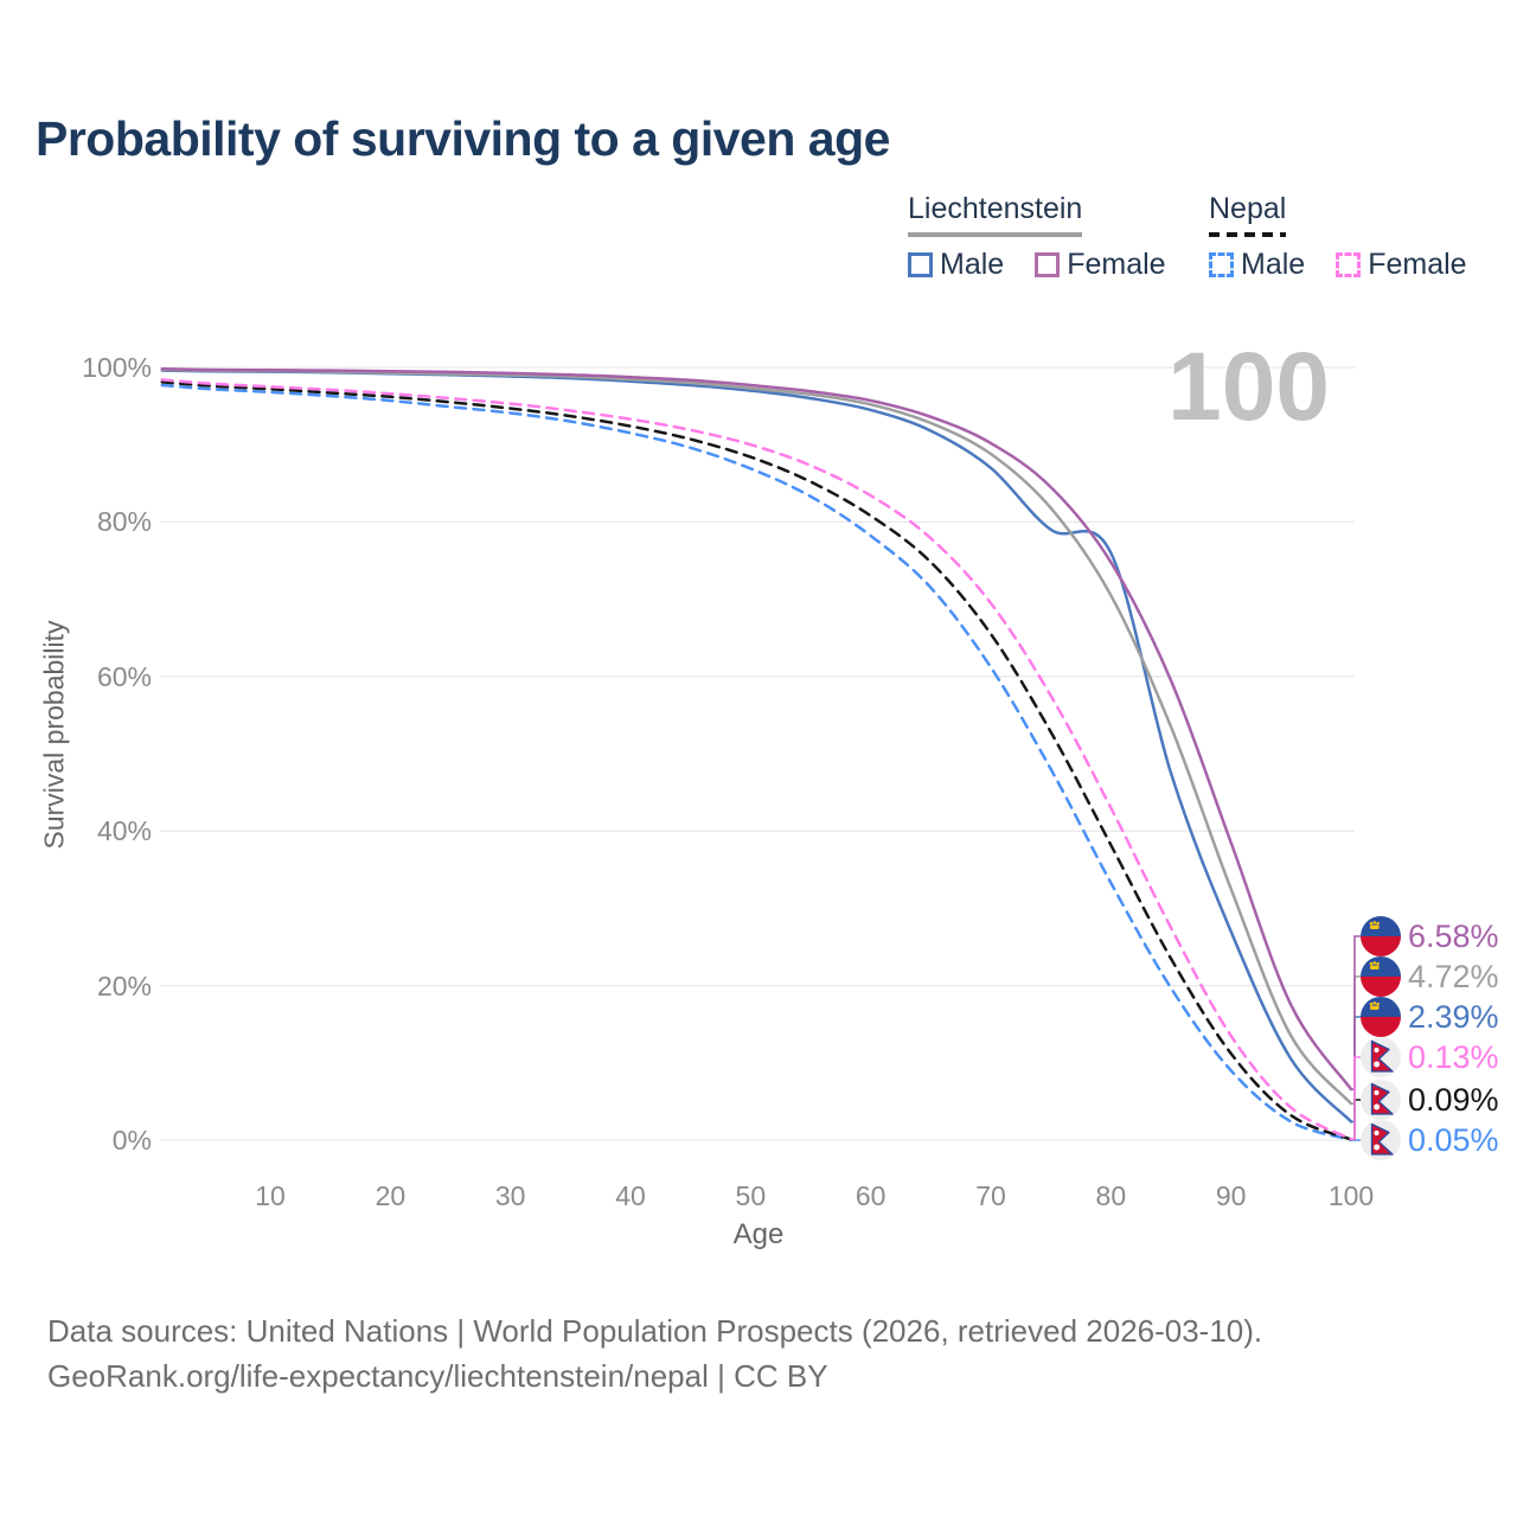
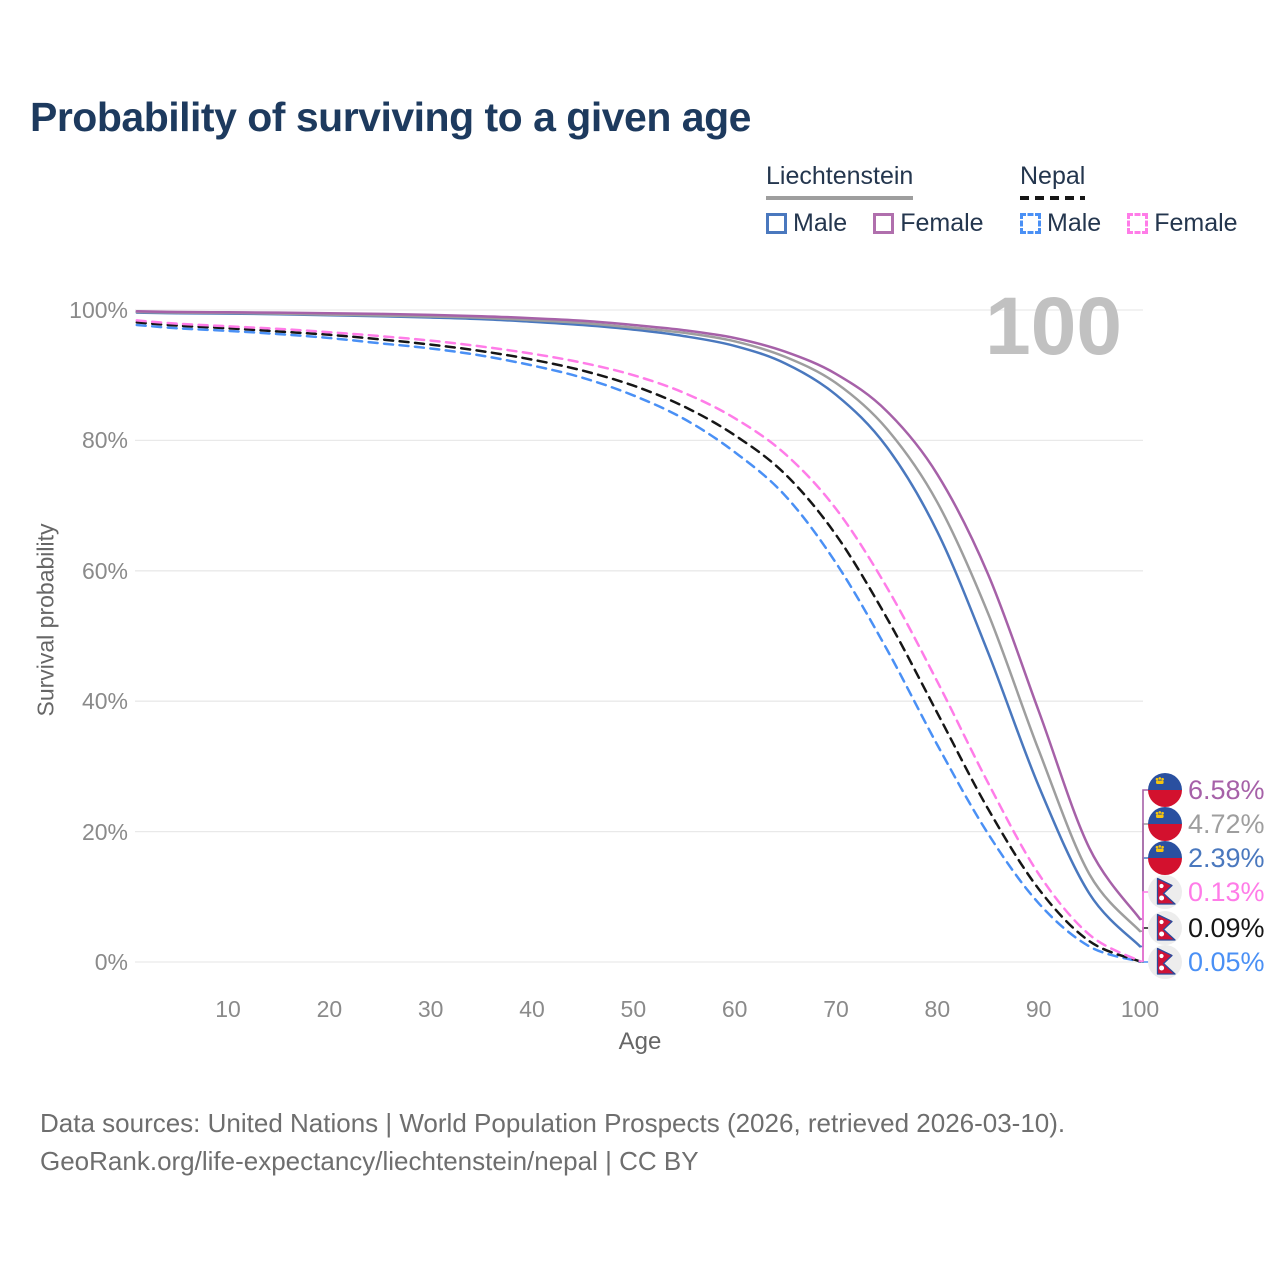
Liechtenstein Male/80: 76% -> 66%
